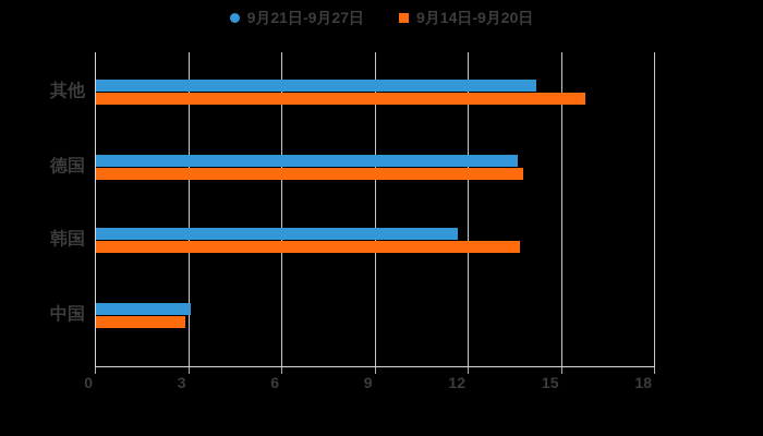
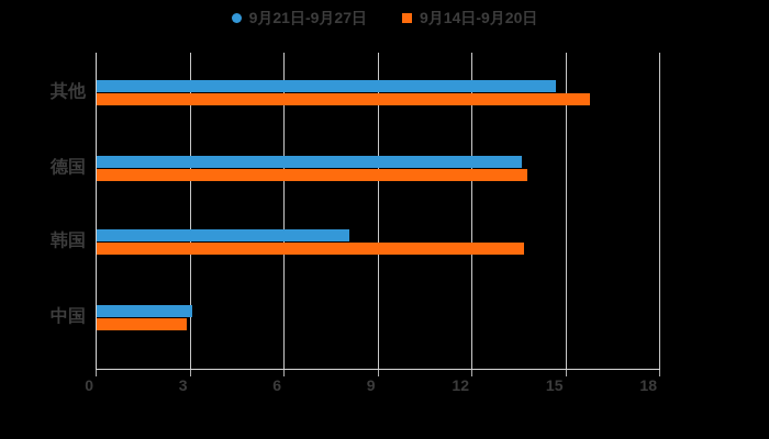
9月21日-9月27日/其他: 14.2 -> 14.7
9月21日-9月27日/韩国: 11.7 -> 8.1
